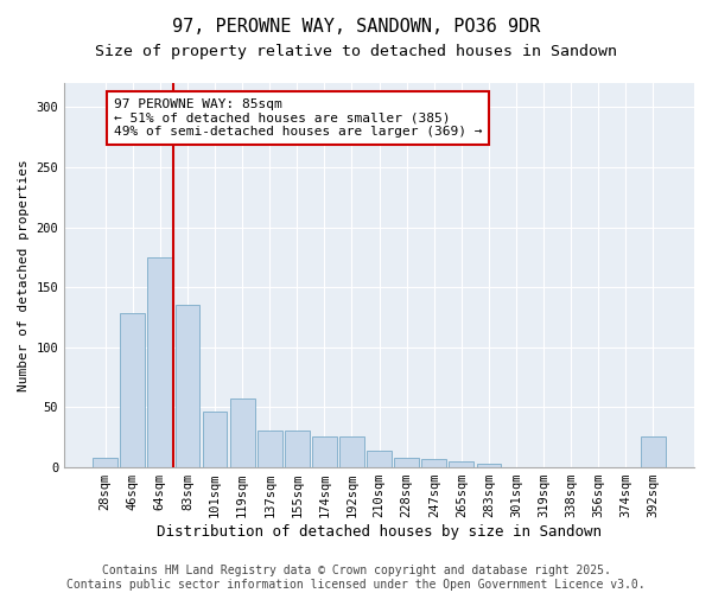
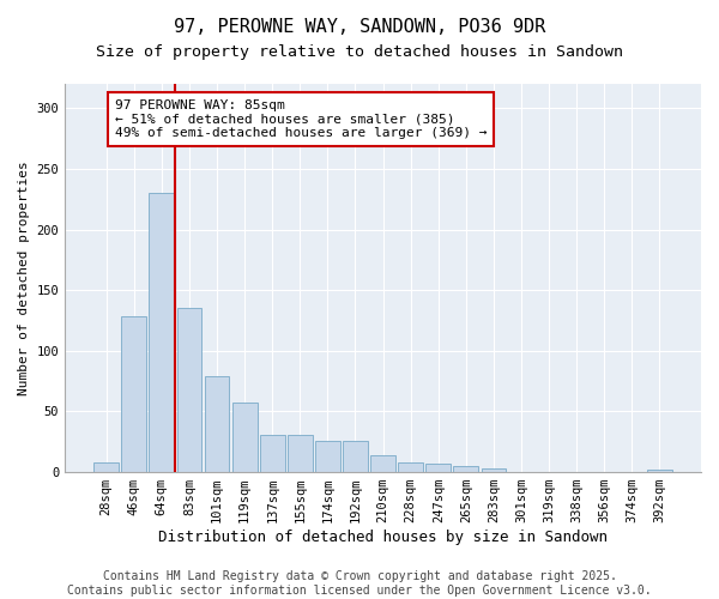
64sqm: 175 -> 230
101sqm: 46 -> 79
392sqm: 26 -> 2
